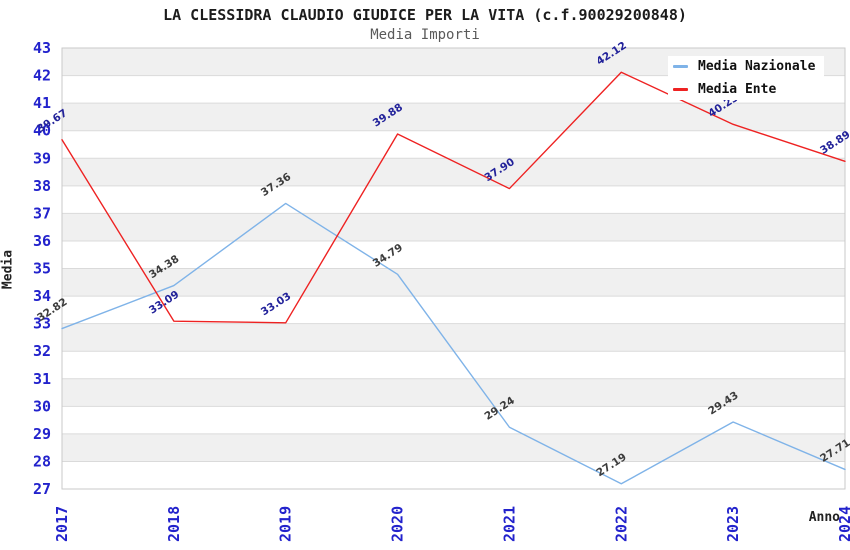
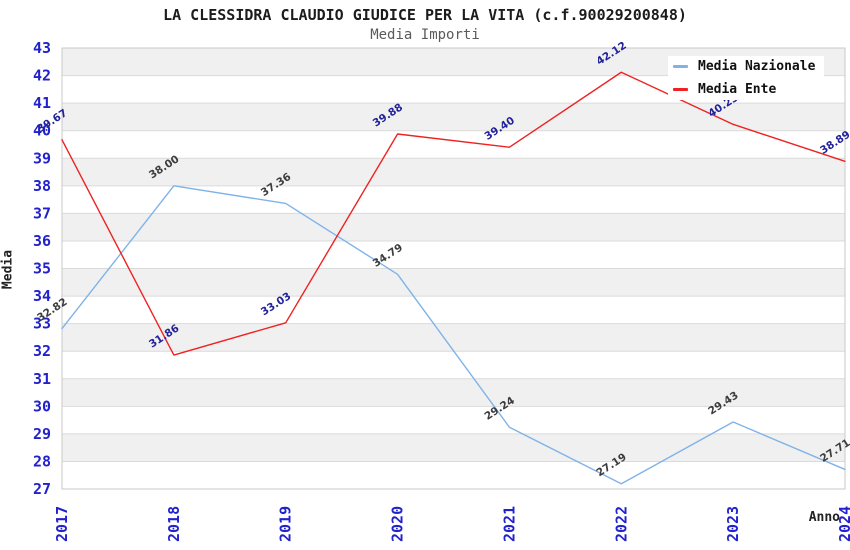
Media Nazionale/2018: 34.38 -> 38.00
Media Ente/2018: 33.09 -> 31.86
Media Ente/2021: 37.90 -> 39.40
